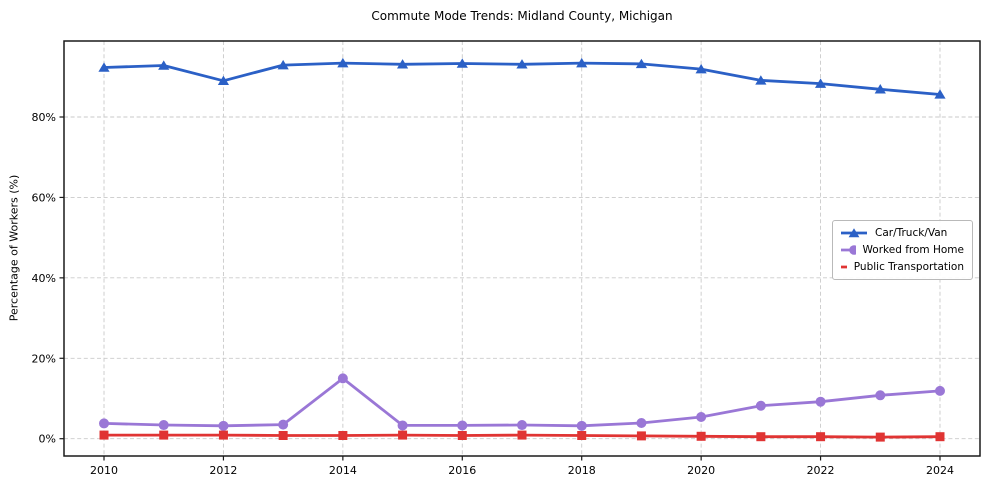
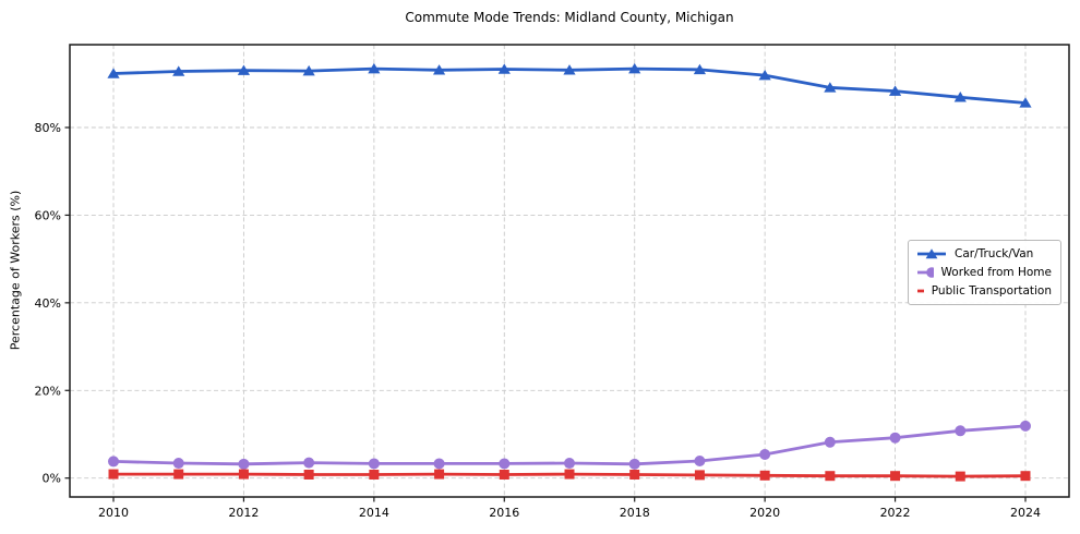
Car/Truck/Van/2012: 89% -> 93%
Worked from Home/2014: 15% -> 3%
